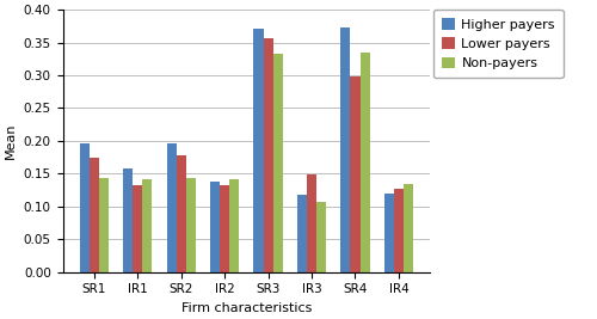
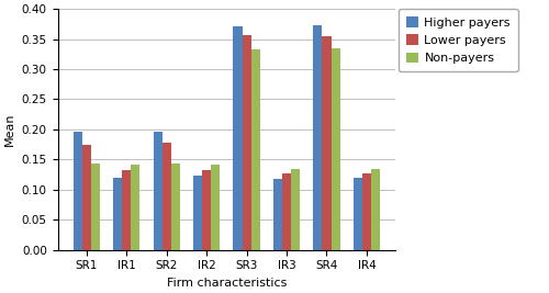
Higher payers/IR1: 0.158 -> 0.120
Higher payers/IR2: 0.138 -> 0.123
Lower payers/IR3: 0.148 -> 0.127
Non-payers/IR3: 0.106 -> 0.135
Lower payers/SR4: 0.298 -> 0.355
